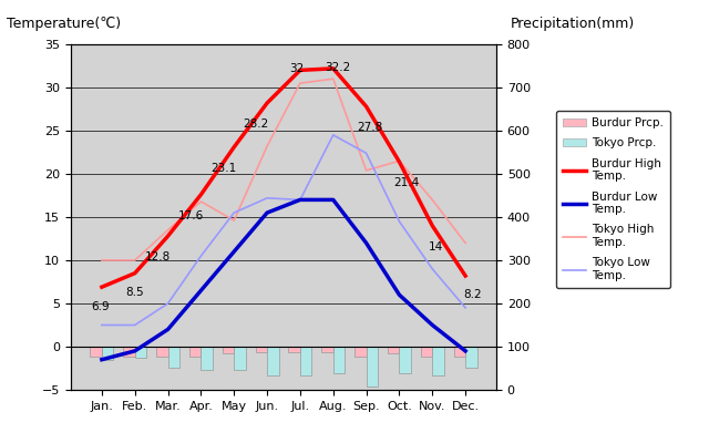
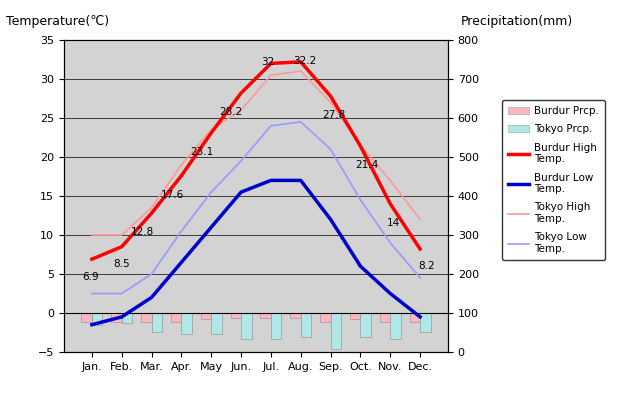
Tokyo High Temp./Apr.: 16.8 -> 19.0
Tokyo High Temp./May: 14.6 -> 23.5
Tokyo High Temp./Jun.: 23.2 -> 26.0
Tokyo Low Temp./Jun.: 17.2 -> 19.5
Tokyo Low Temp./Jul.: 17.0 -> 24.0
Tokyo High Temp./Sep.: 20.4 -> 27.0
Tokyo Low Temp./Sep.: 22.4 -> 21.0
